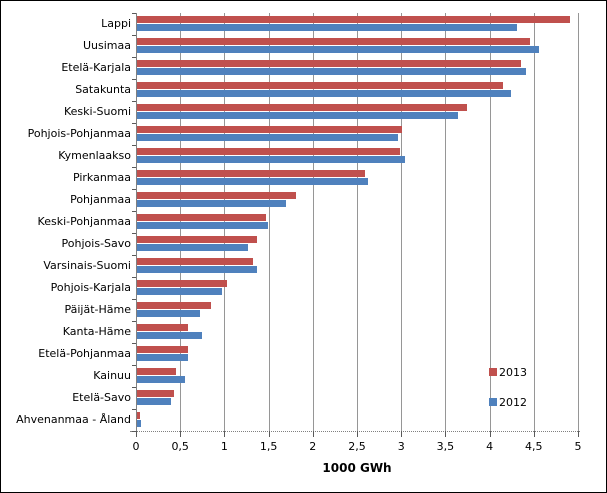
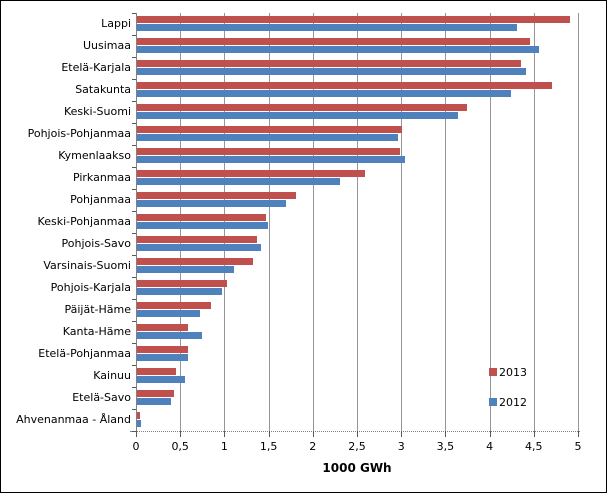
2013/Satakunta: 4.1 -> 4.7
2012/Pirkanmaa: 2.6 -> 2.3
2012/Pohjois-Savo: 1.2 -> 1.4
2012/Varsinais-Suomi: 1.4 -> 1.1
